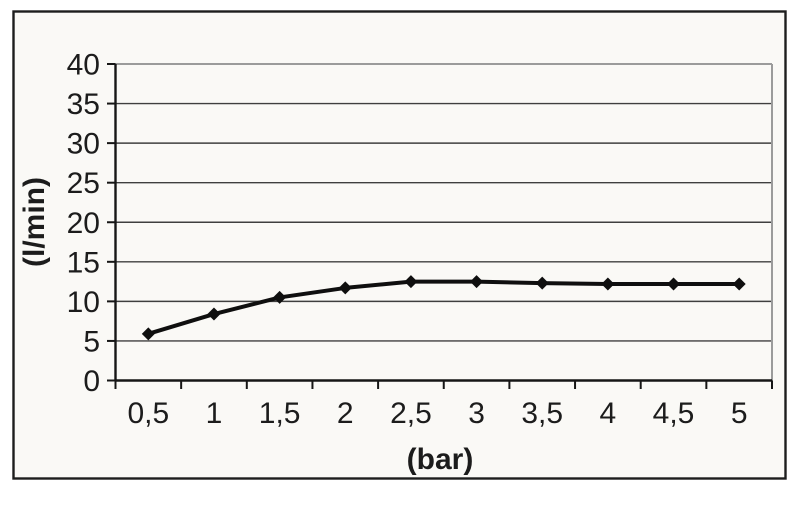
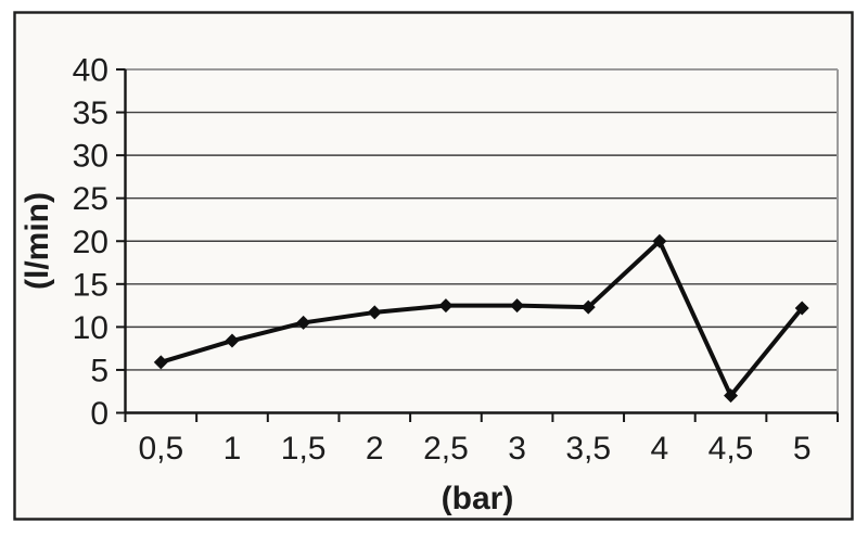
4: 12 -> 20
4,5: 12 -> 2
